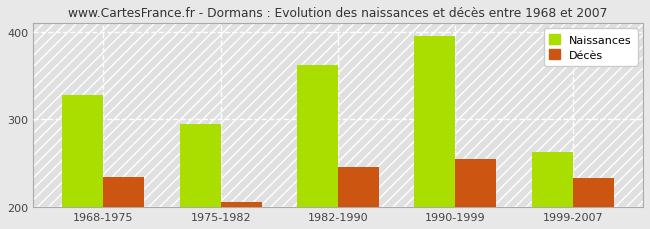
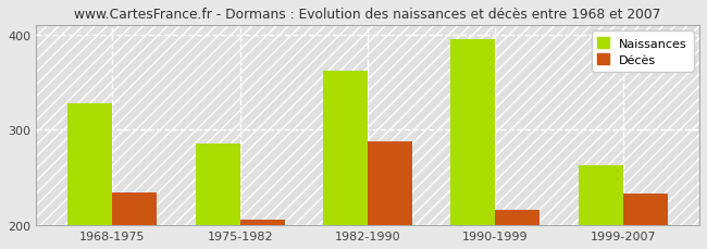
Naissances/1975-1982: 295 -> 286
Décès/1982-1990: 246 -> 288
Décès/1990-1999: 255 -> 216
